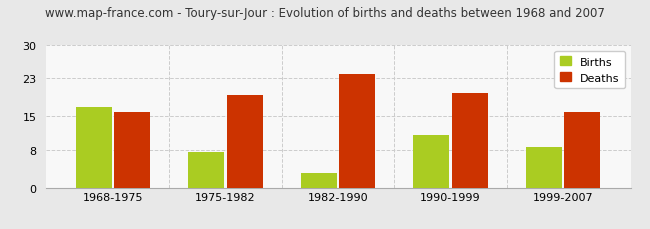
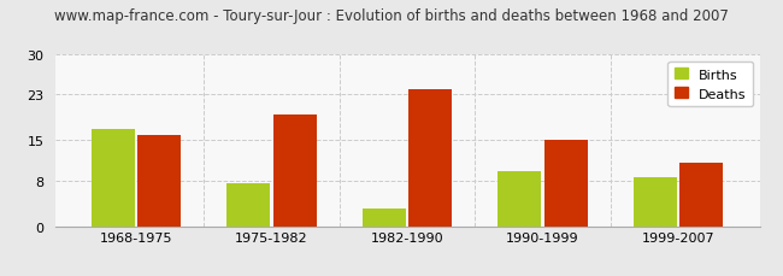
Births/1990-1999: 11.0 -> 9.5
Deaths/1990-1999: 20.0 -> 15.0
Deaths/1999-2007: 16.0 -> 11.0
